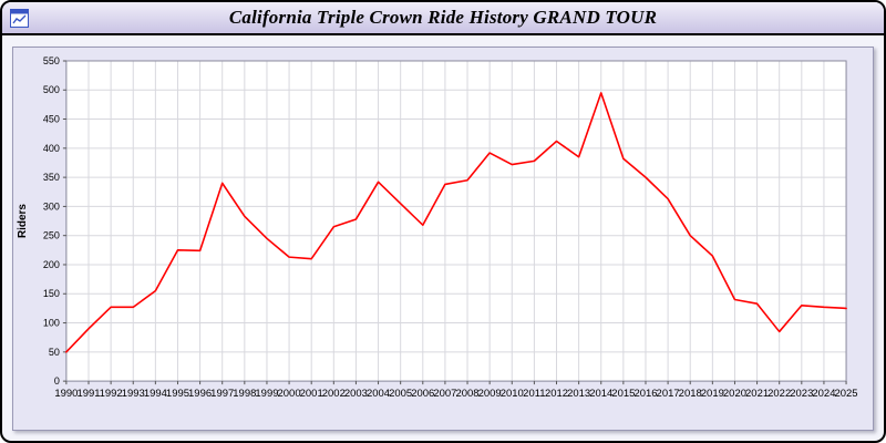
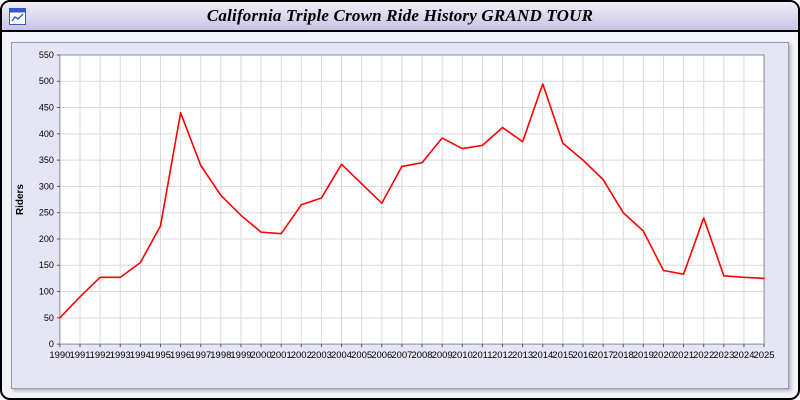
1996: 220 -> 440
2022: 80 -> 240
